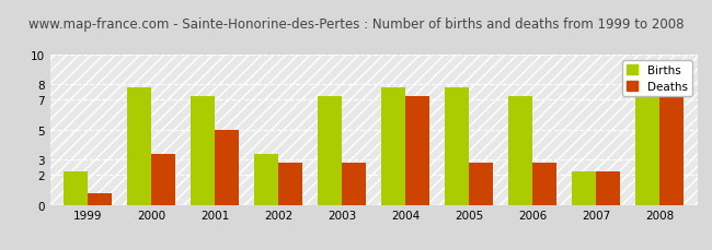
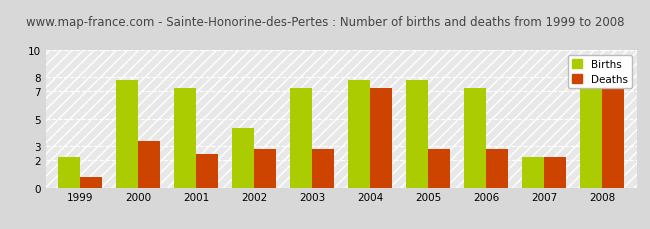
Deaths/2001: 5.0 -> 2.4
Births/2002: 3.4 -> 4.3
